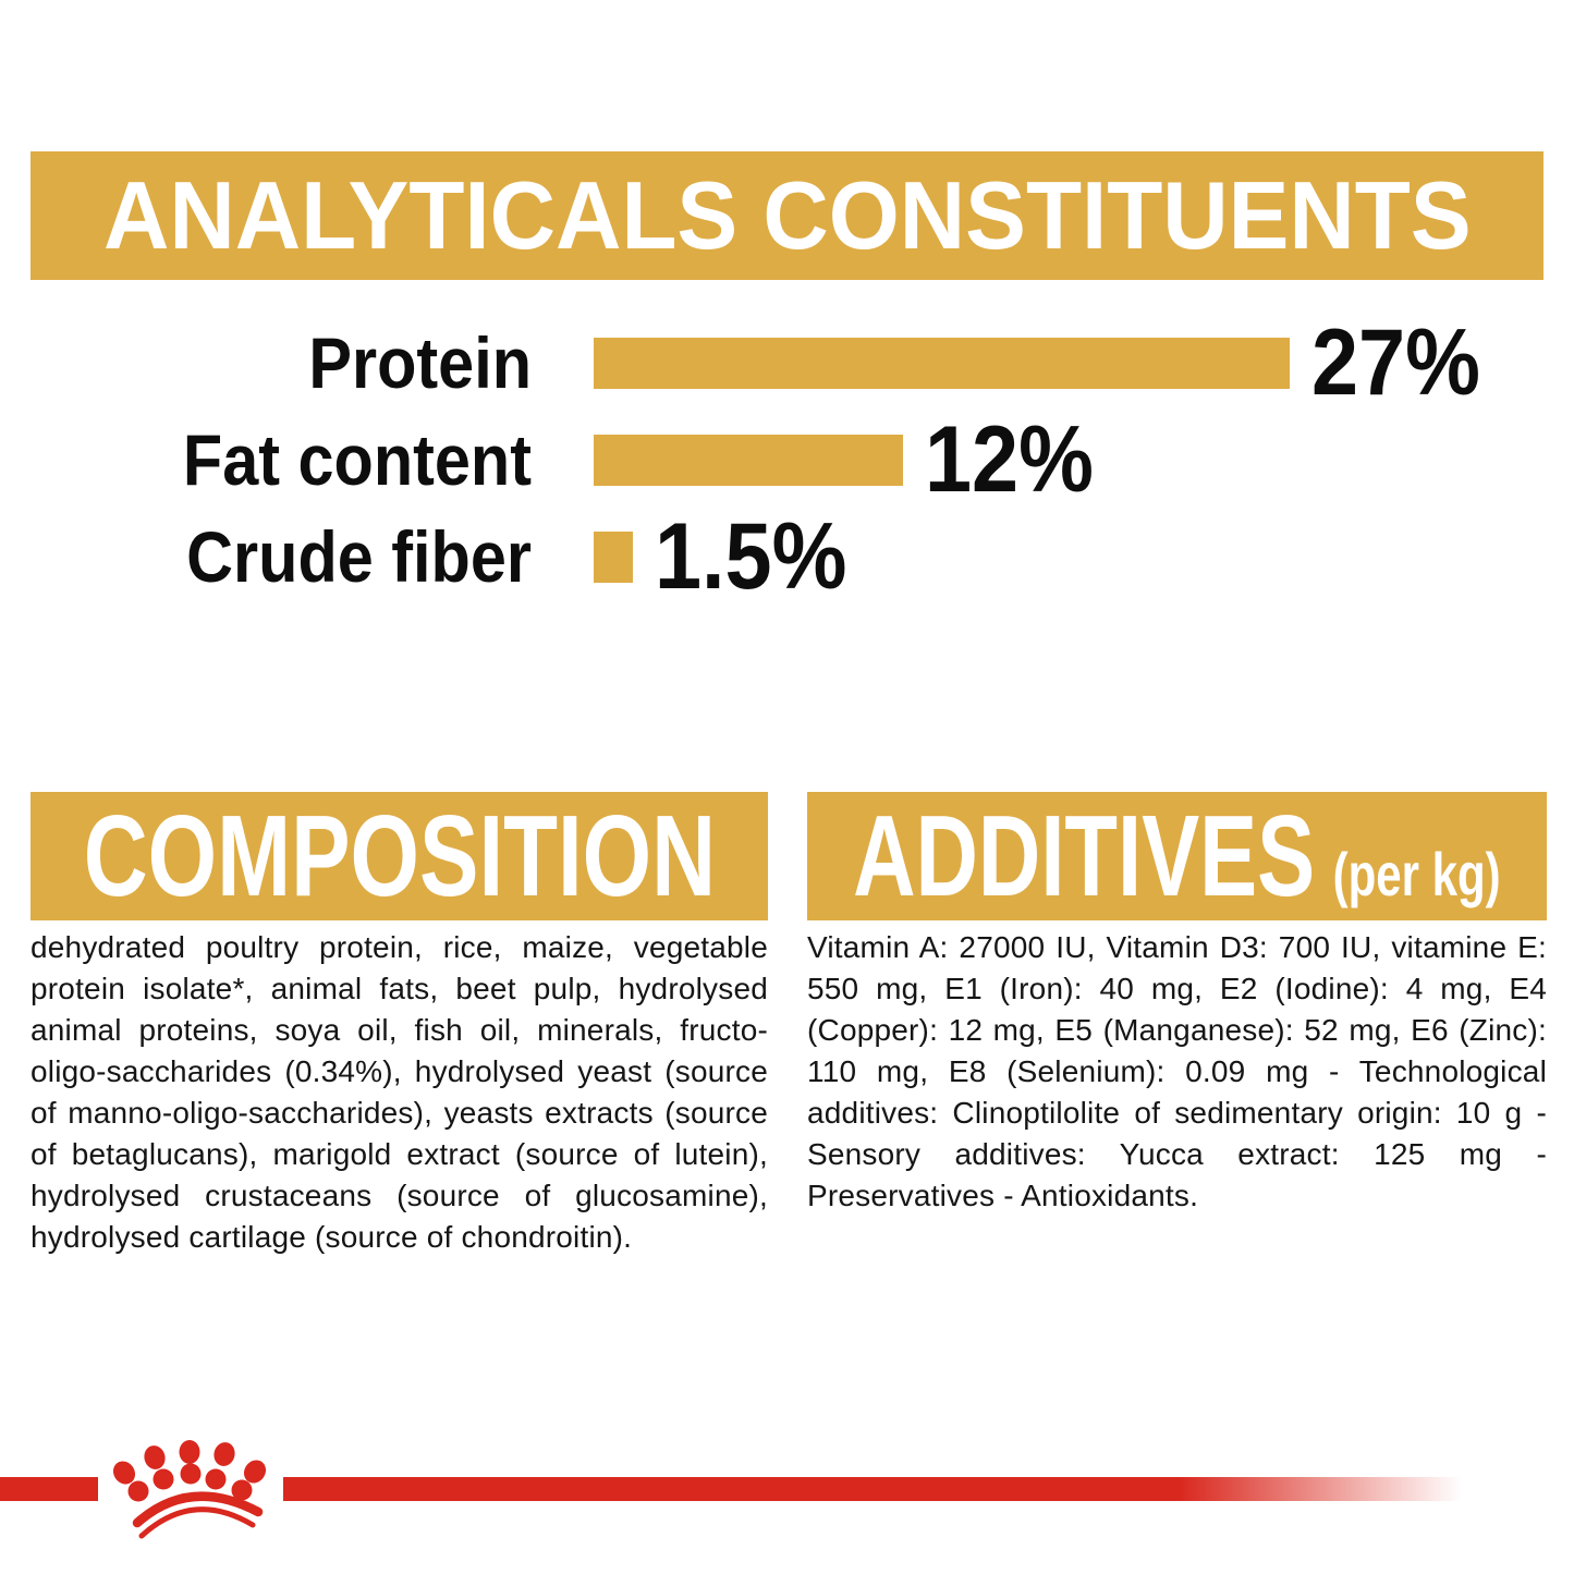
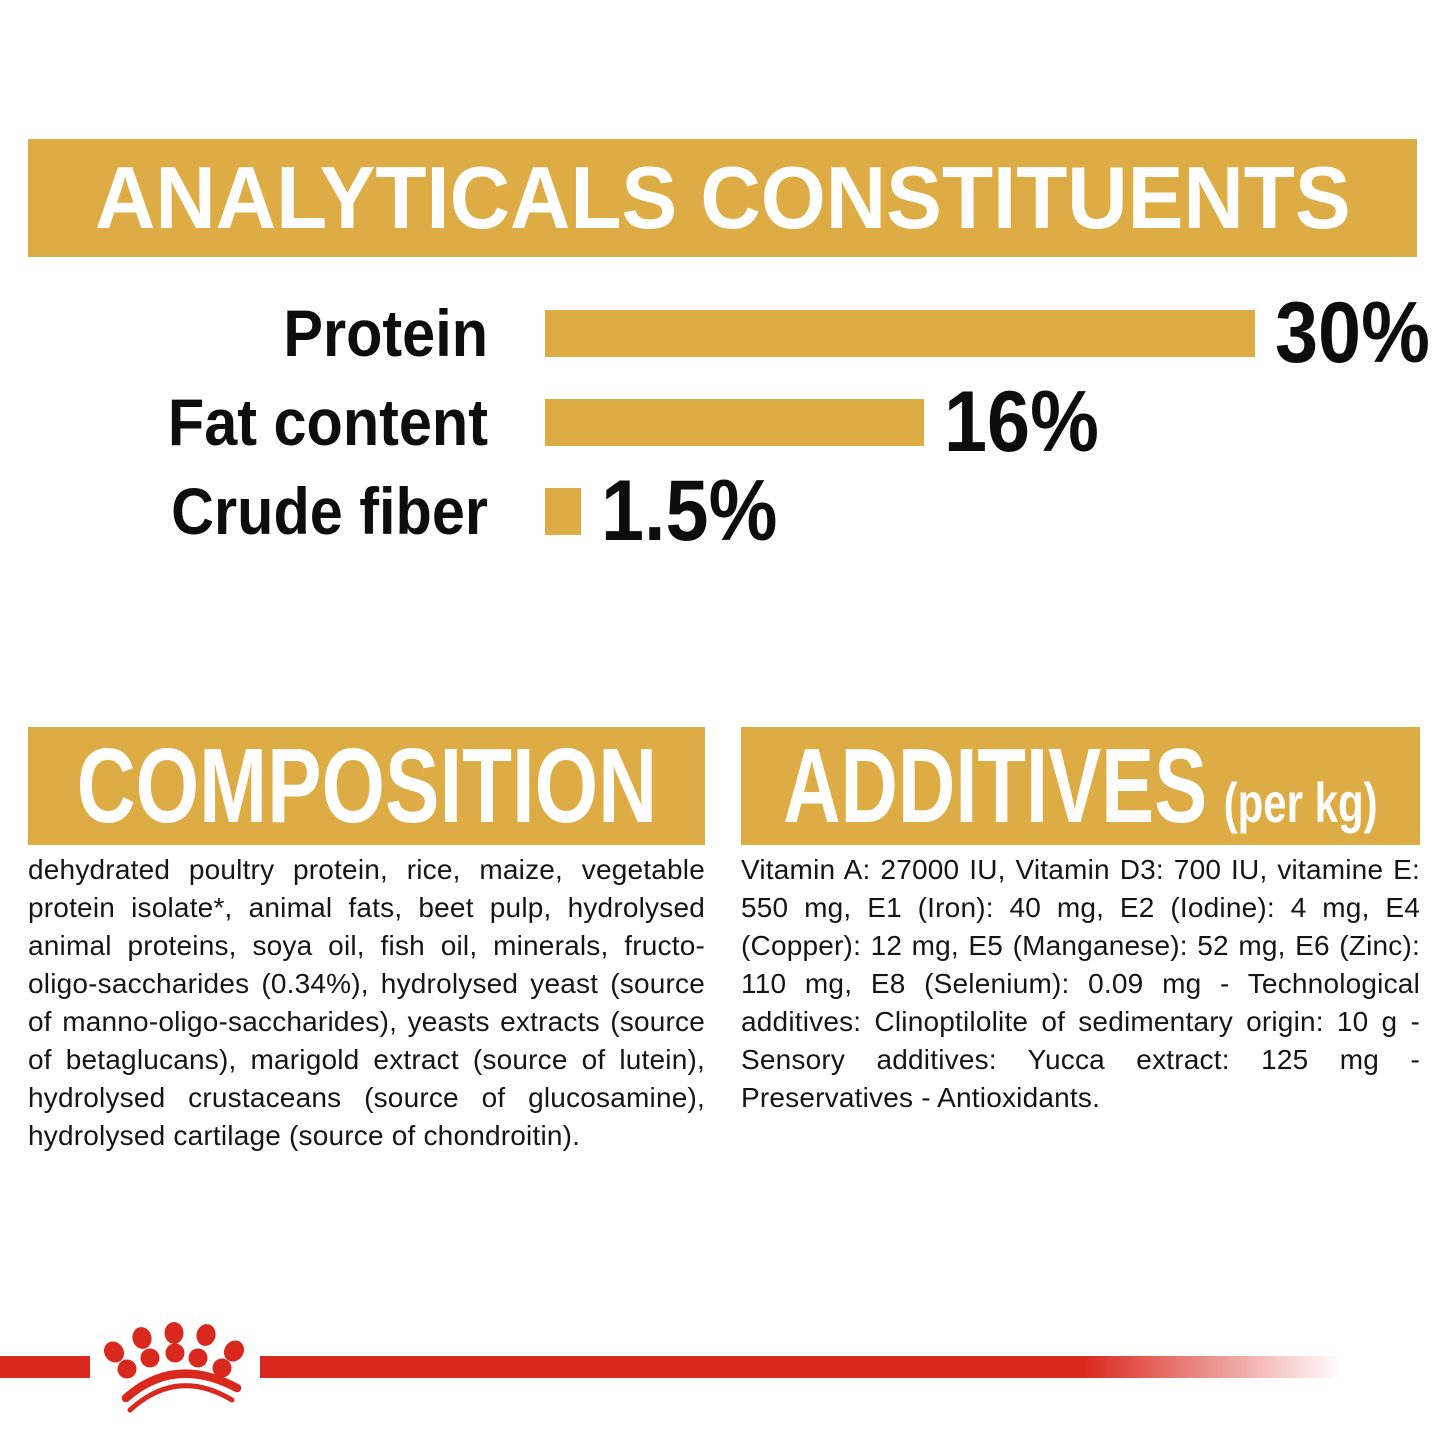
Protein: 27% -> 30%
Fat content: 12% -> 16%
